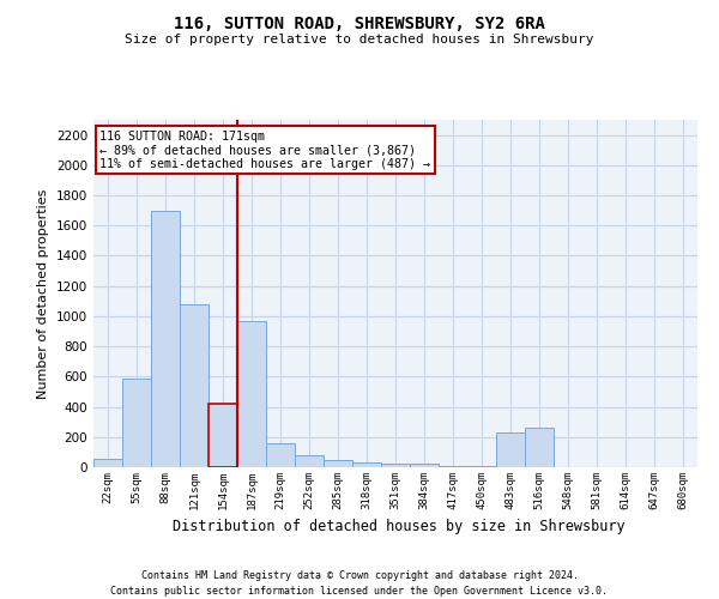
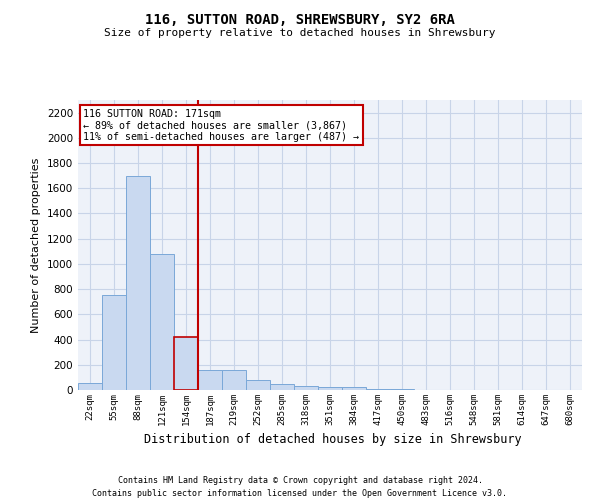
55sqm: 590 -> 750
187sqm: 970 -> 160
483sqm: 230 -> 0
516sqm: 260 -> 0
